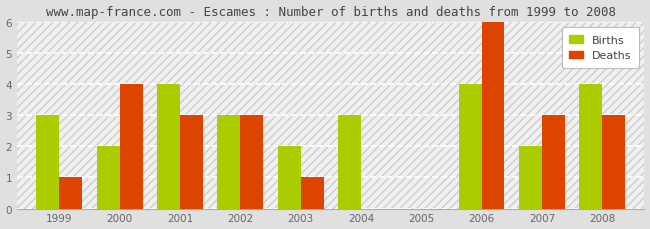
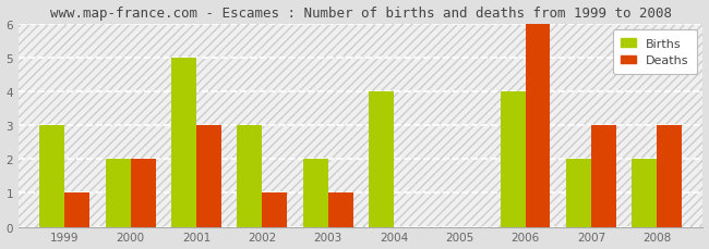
Deaths/2000: 4 -> 2
Births/2001: 4 -> 5
Deaths/2002: 3 -> 1
Births/2004: 3 -> 4
Births/2008: 4 -> 2
